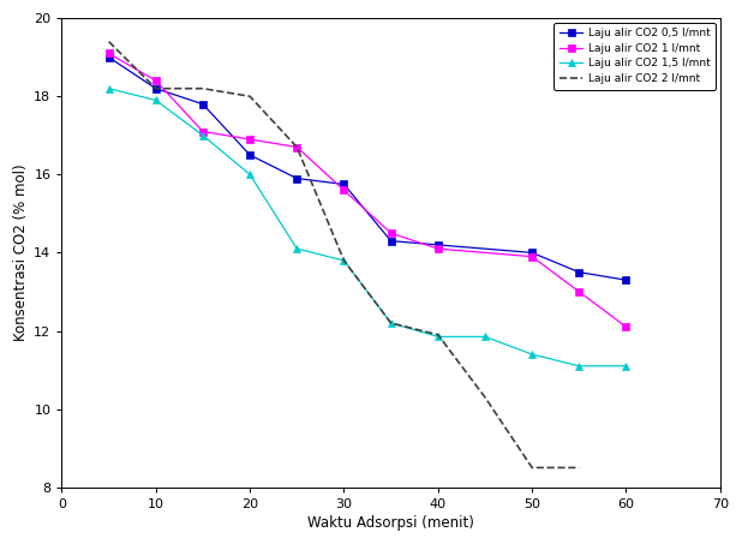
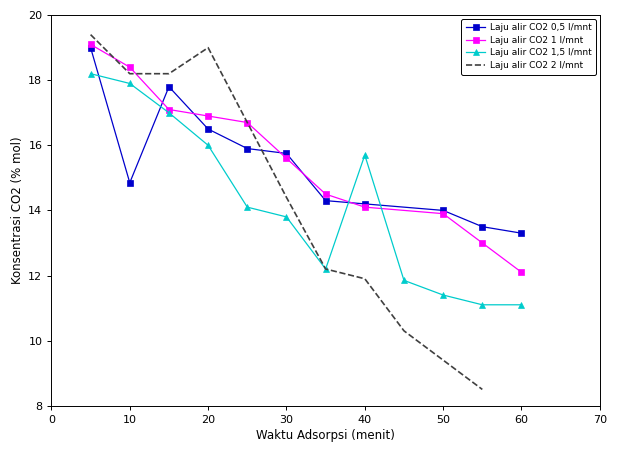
Laju alir CO2 0,5 l/mnt/10: 18.20 -> 14.85
Laju alir CO2 2 l/mnt/20: 18.0 -> 19.0
Laju alir CO2 2 l/mnt/30: 13.8 -> 14.4
Laju alir CO2 1,5 l/mnt/40: 11.85 -> 15.70
Laju alir CO2 2 l/mnt/50: 8.5 -> 9.4
